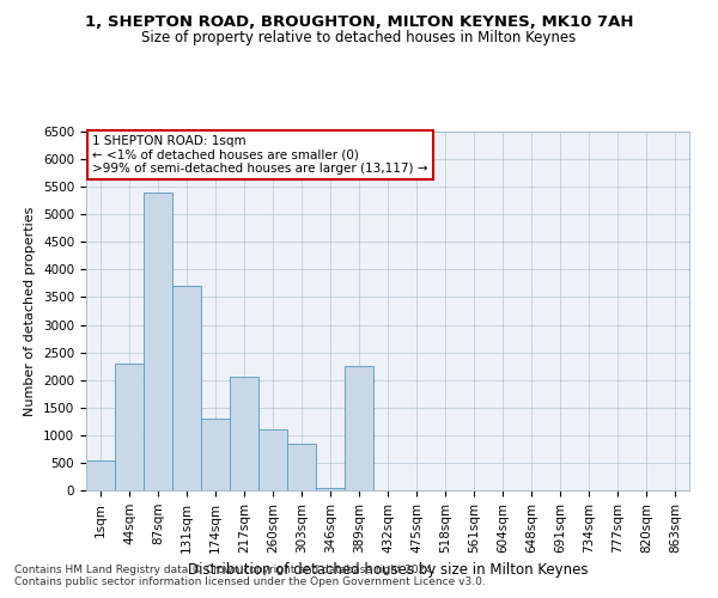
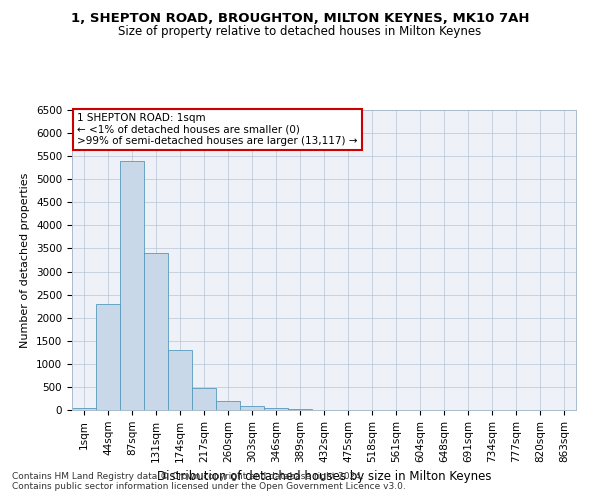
1sqm: 550 -> 50
131sqm: 3700 -> 3400
217sqm: 2050 -> 480
260sqm: 1100 -> 190
303sqm: 850 -> 80
389sqm: 2250 -> 30
